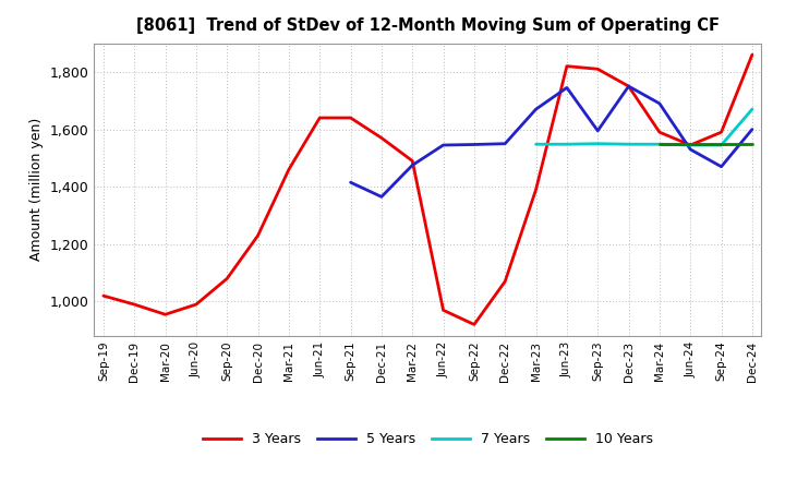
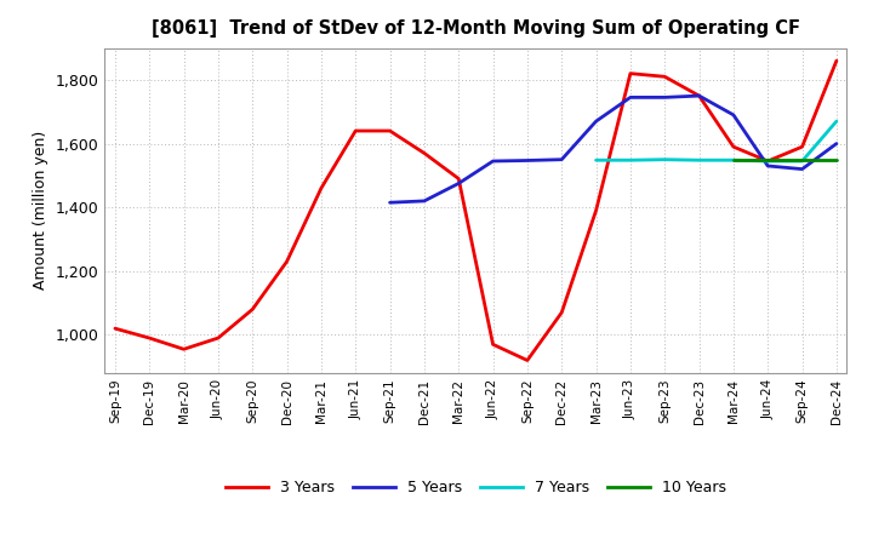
5 Years/Dec-21: 1,365 -> 1,420
5 Years/Sep-23: 1,595 -> 1,745
5 Years/Sep-24: 1,470 -> 1,520
